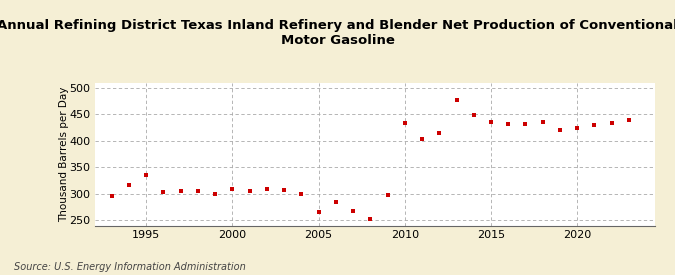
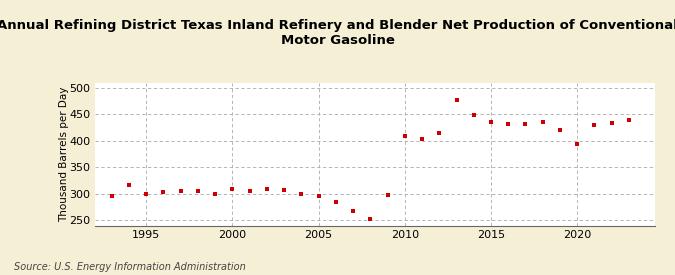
1995: 336 -> 300
2005: 266 -> 295
2010: 434 -> 409
2020: 424 -> 393
